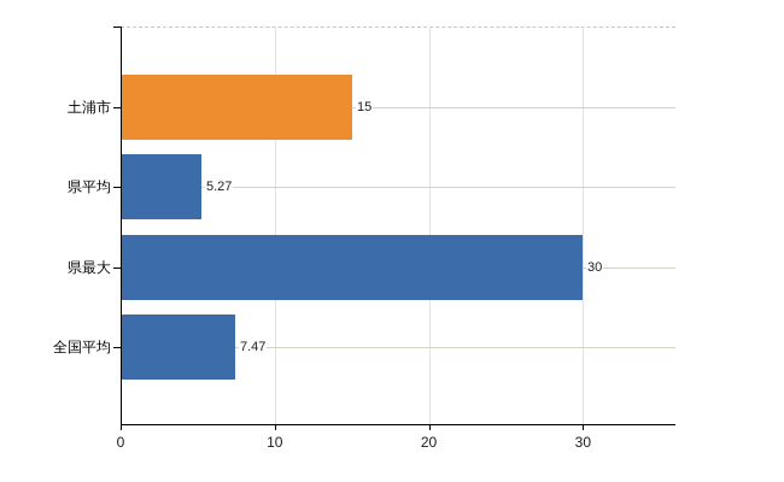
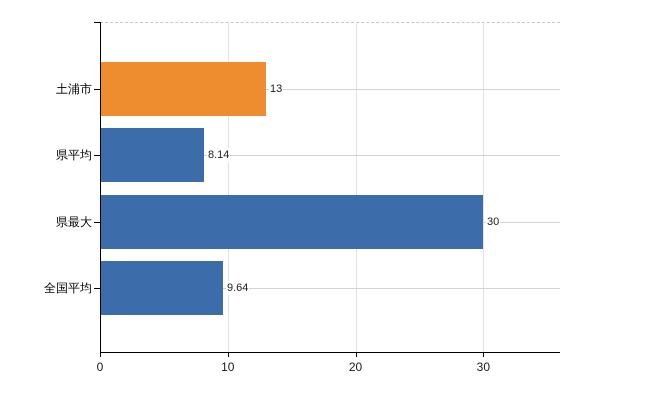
土浦市: 15 -> 13
県平均: 5.27 -> 8.14
全国平均: 7.47 -> 9.64
